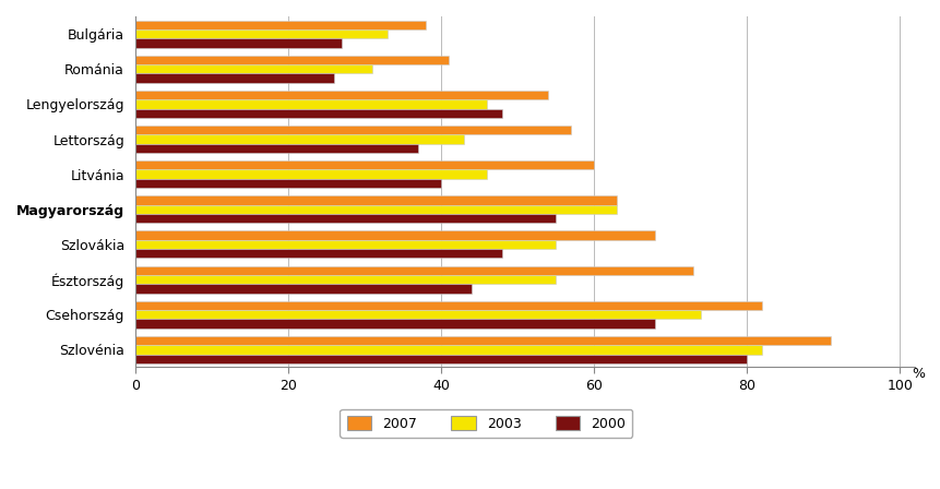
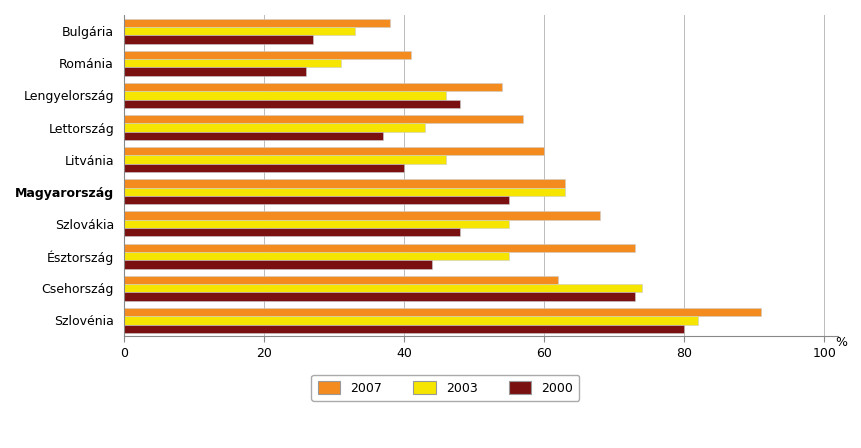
2007/Csehország: 82 -> 62
2000/Csehország: 68 -> 73
